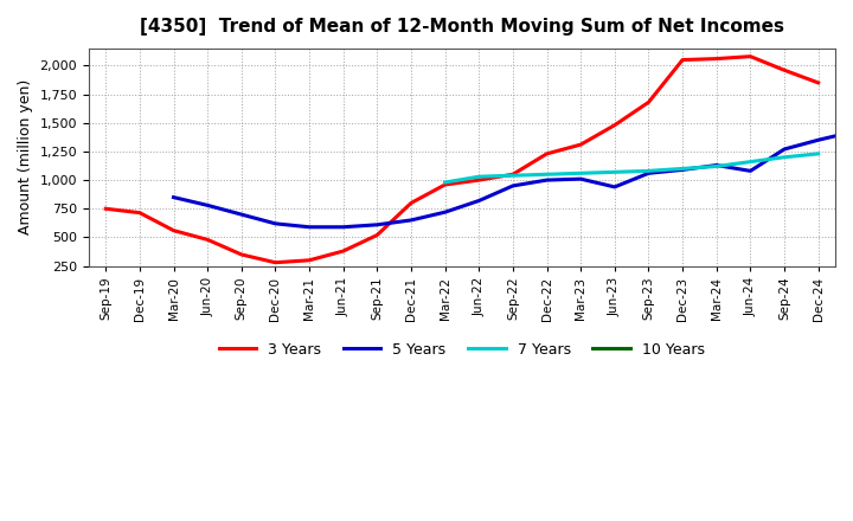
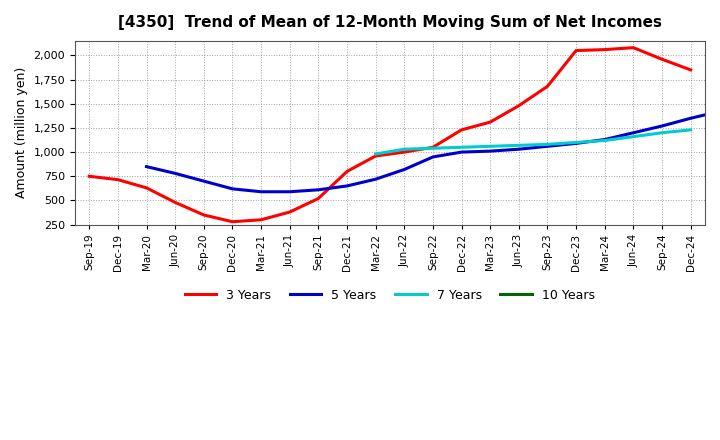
3 Years/Mar-20: 560 -> 630
5 Years/Jun-23: 940 -> 1,030
5 Years/Jun-24: 1,080 -> 1,200
